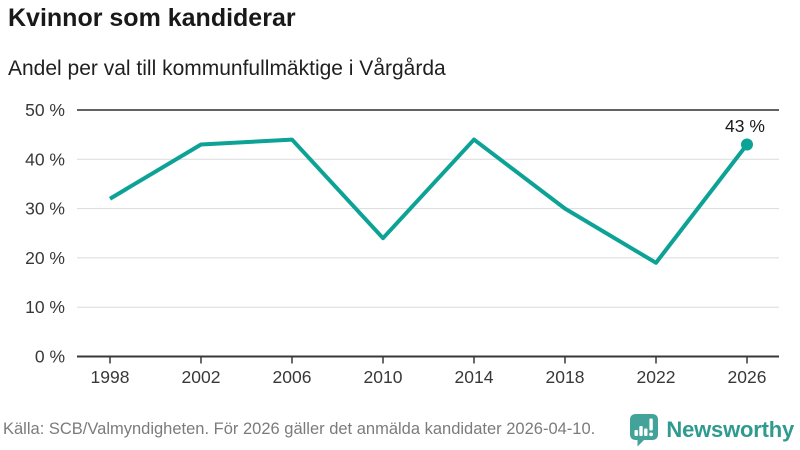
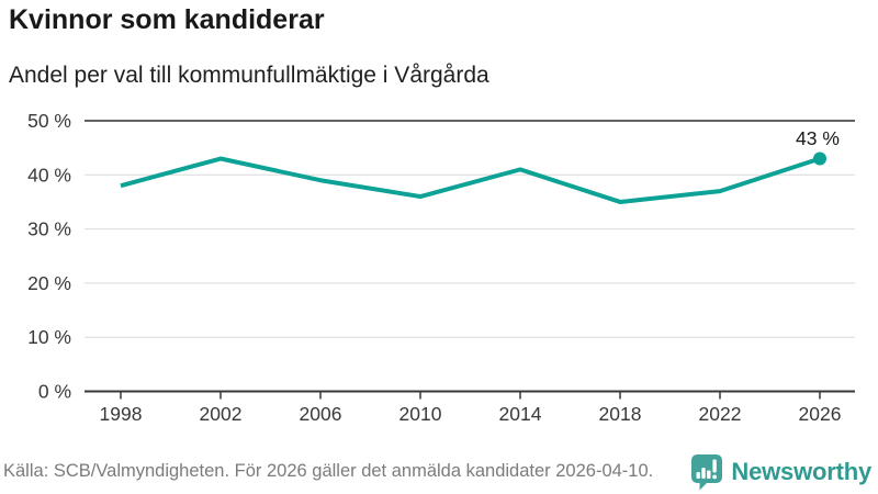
1998: 32% -> 38%
2006: 44% -> 39%
2010: 24% -> 36%
2014: 44% -> 41%
2018: 30% -> 35%
2022: 19% -> 37%
